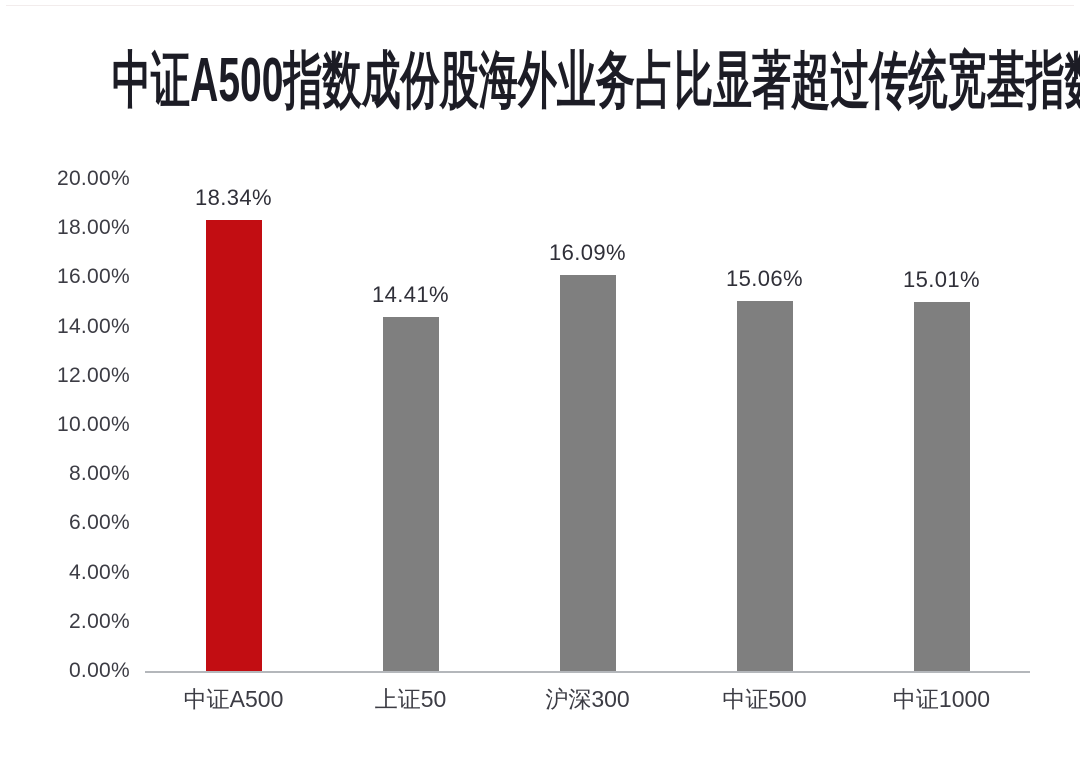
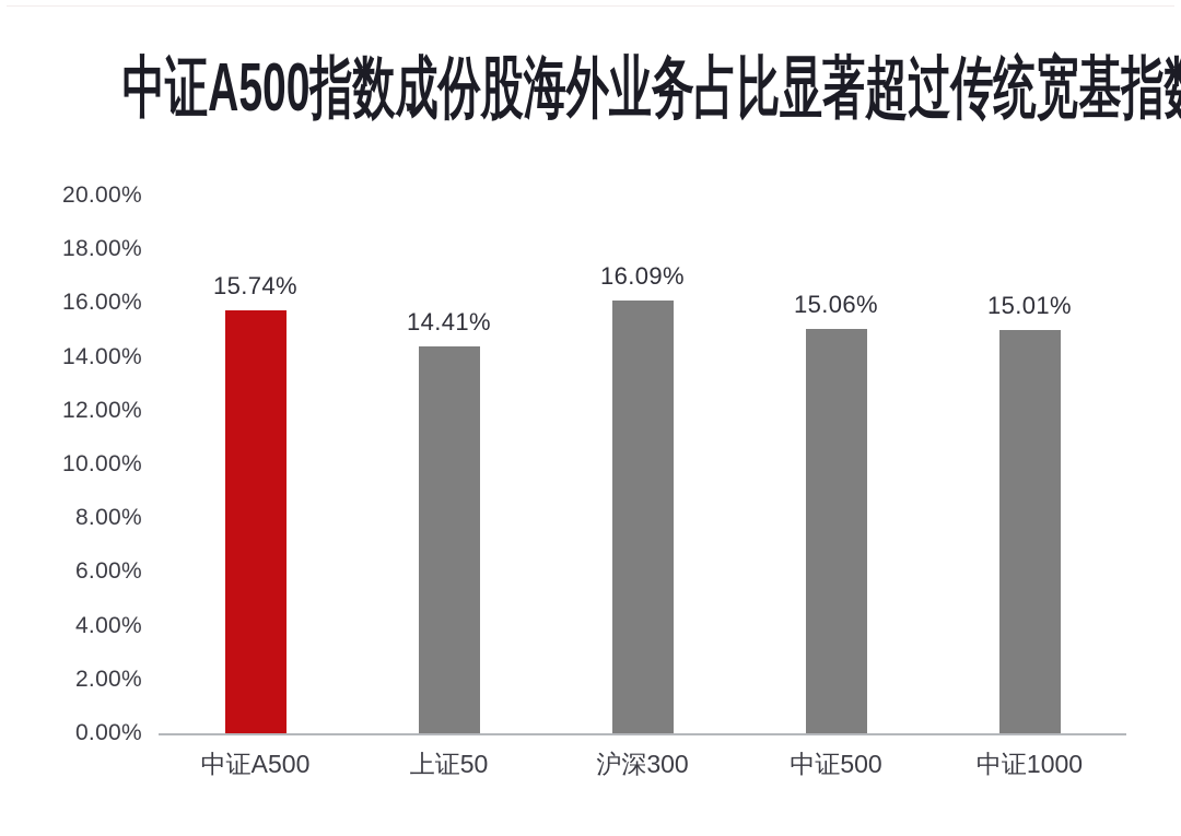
中证A500: 18.34% -> 15.74%
